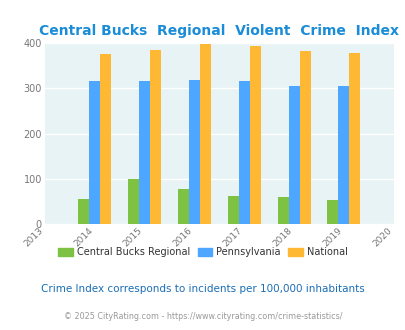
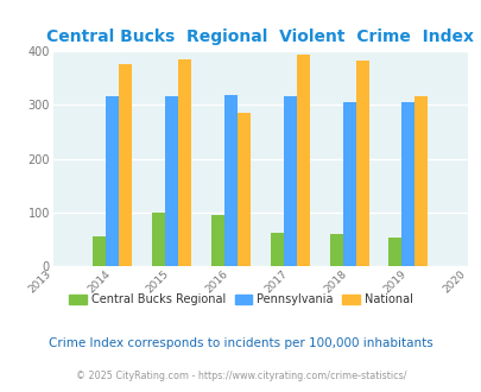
Central Bucks Regional/2016: 78 -> 95
National/2016: 398 -> 285
National/2019: 378 -> 315
